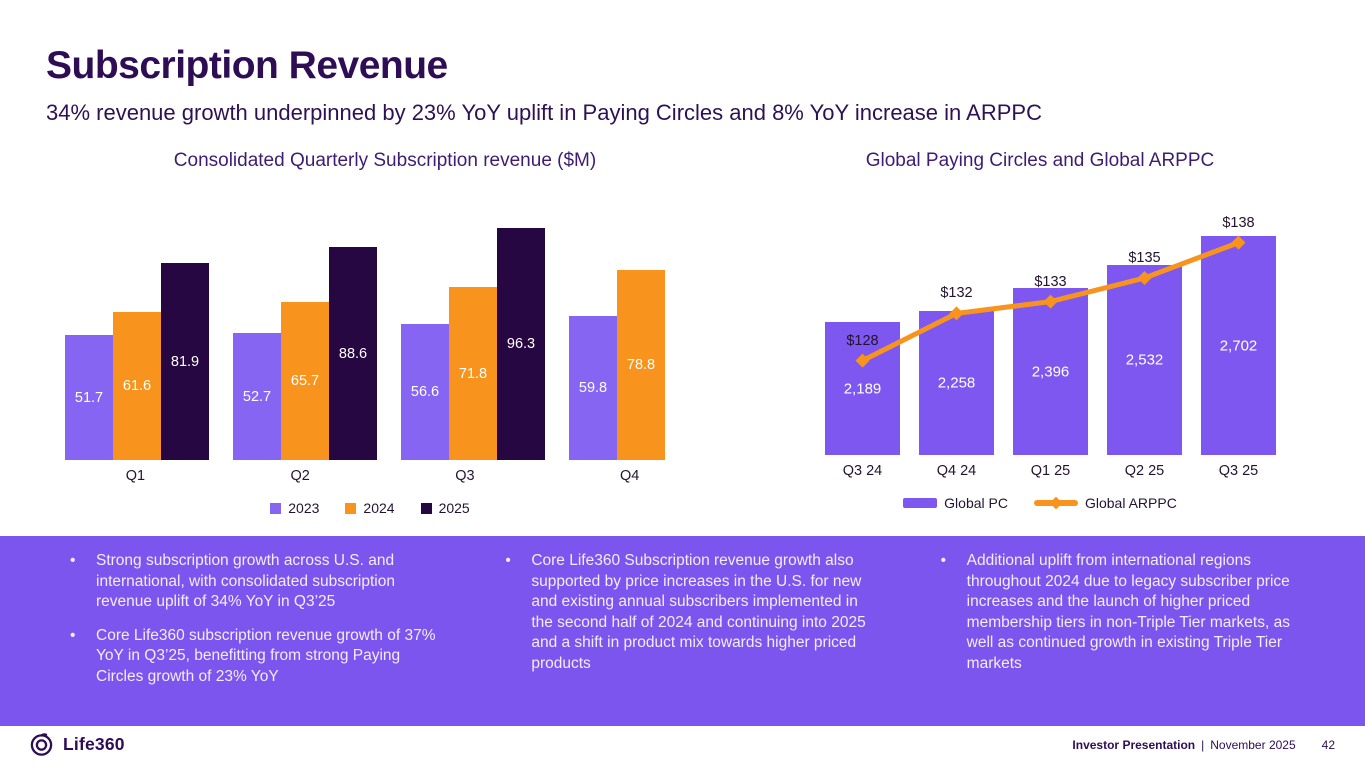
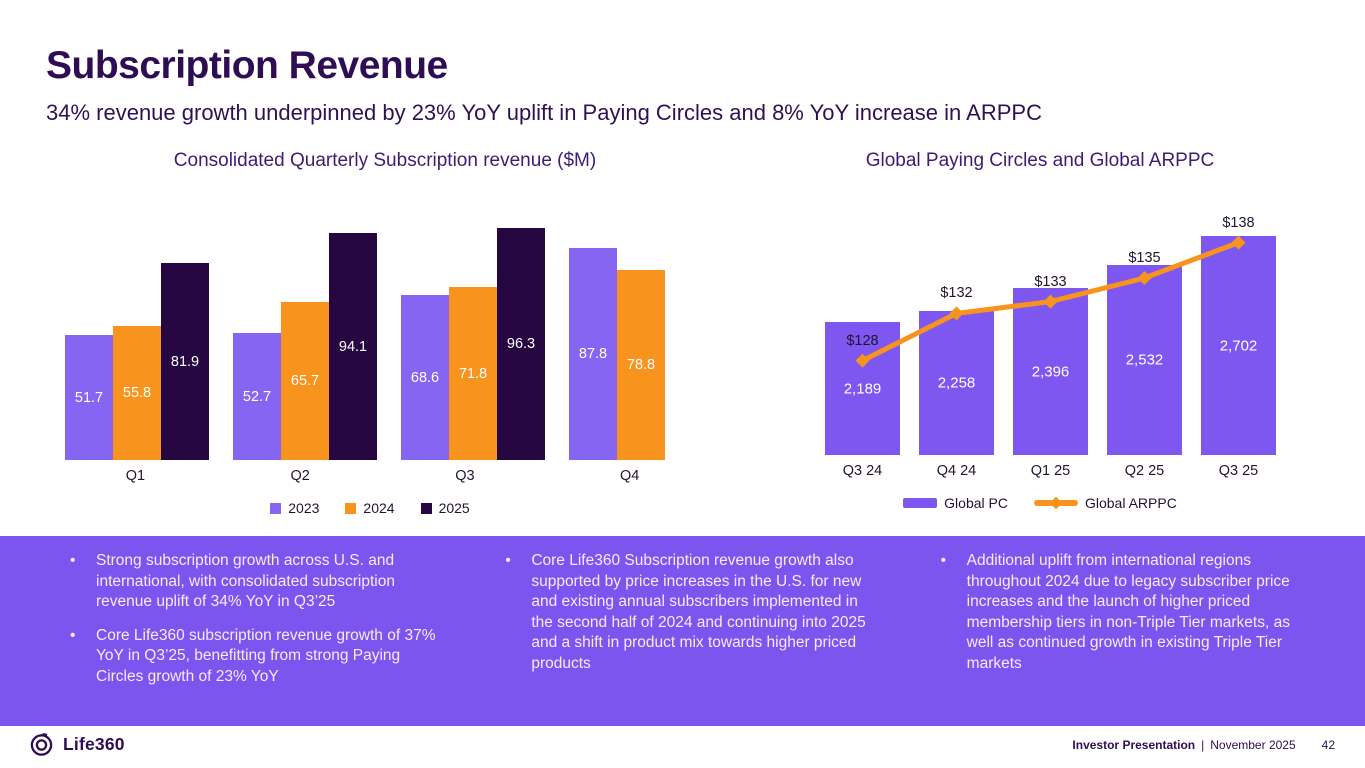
Consolidated Quarterly Subscription revenue ($M)/2024/Q1: 61.6 -> 55.8
Consolidated Quarterly Subscription revenue ($M)/2025/Q2: 88.6 -> 94.1
Consolidated Quarterly Subscription revenue ($M)/2023/Q3: 56.6 -> 68.6
Consolidated Quarterly Subscription revenue ($M)/2023/Q4: 59.8 -> 87.8
